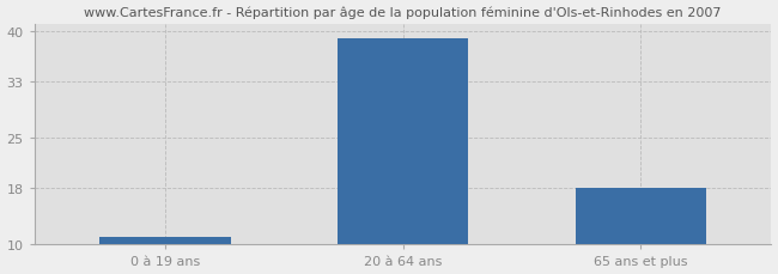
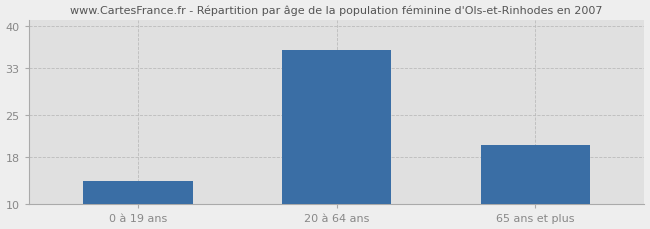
0 à 19 ans: 11 -> 14
20 à 64 ans: 39 -> 36
65 ans et plus: 18 -> 20
